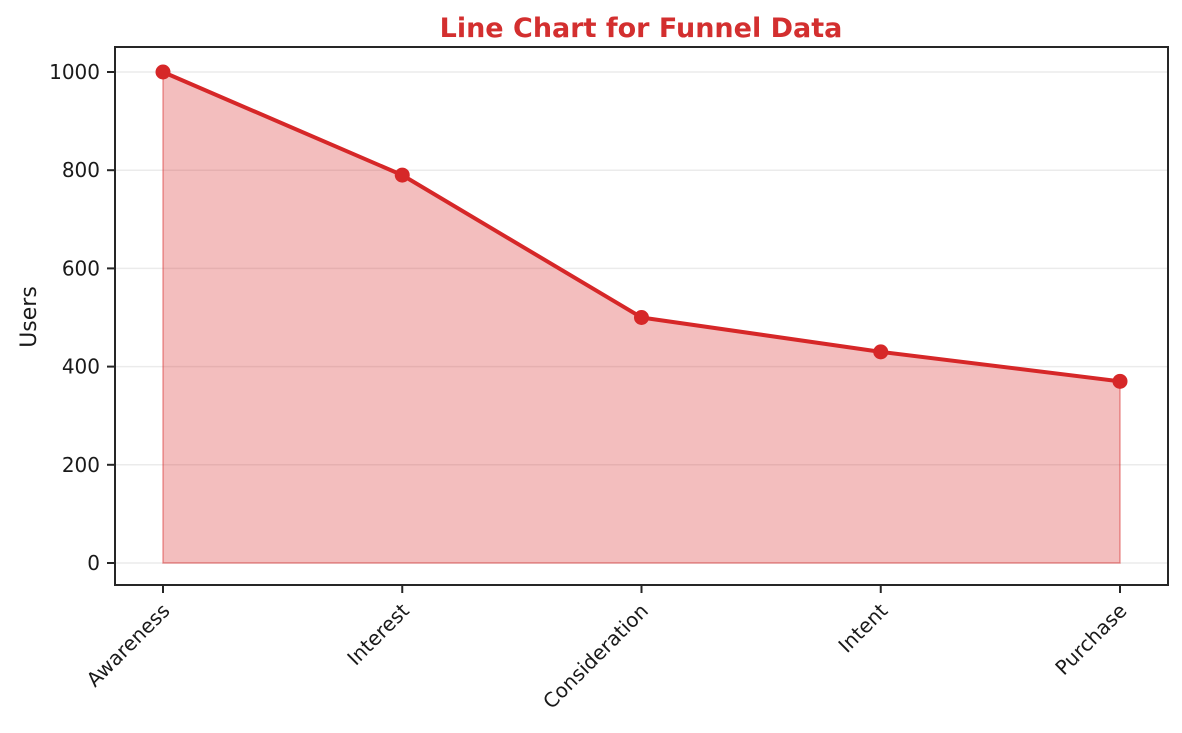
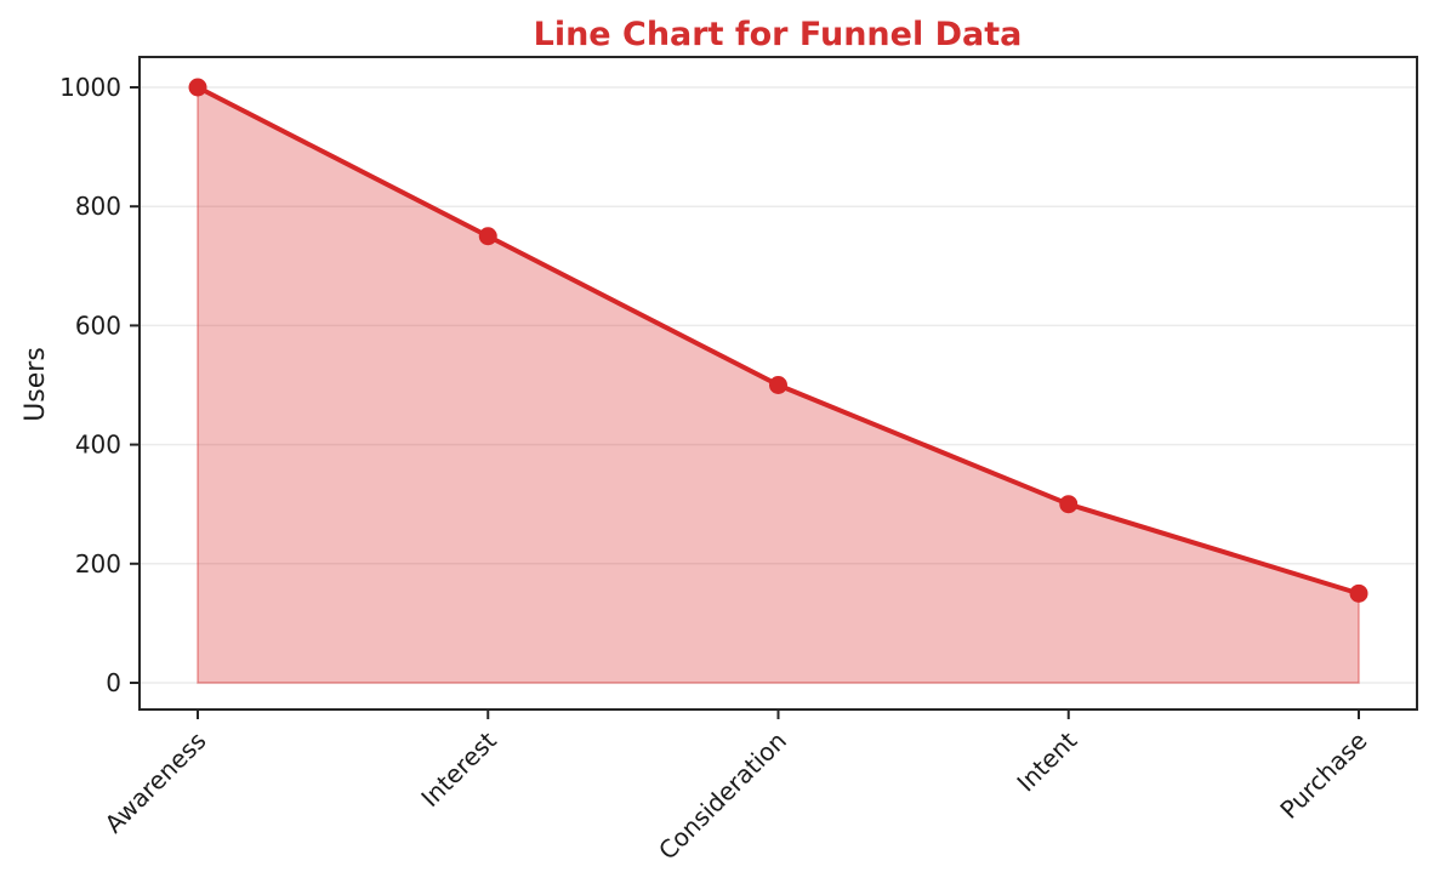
Interest: 790 -> 750
Intent: 430 -> 300
Purchase: 370 -> 150
